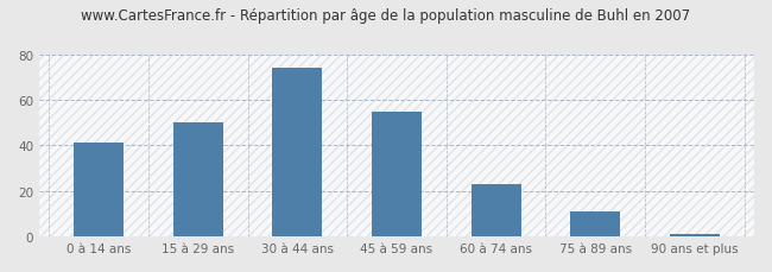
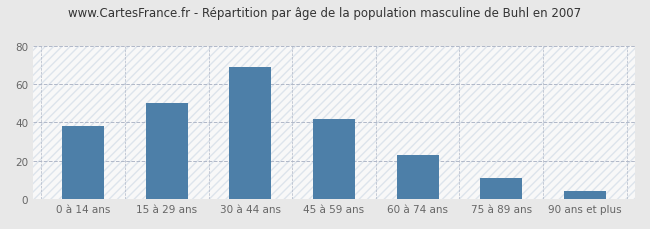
0 à 14 ans: 41 -> 38
30 à 44 ans: 74 -> 69
45 à 59 ans: 55 -> 42
90 ans et plus: 1 -> 4
